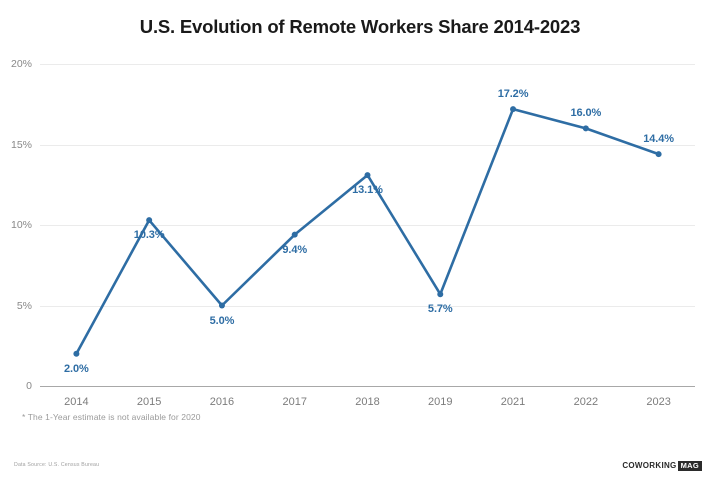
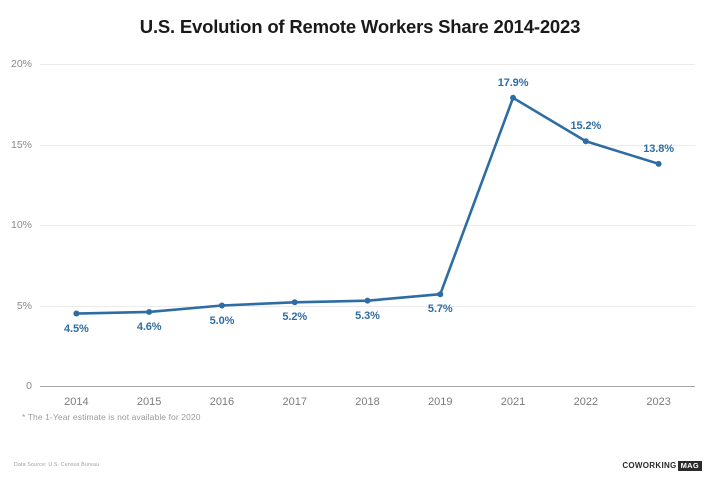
2014: 2.0% -> 4.5%
2015: 10.3% -> 4.6%
2017: 9.4% -> 5.2%
2018: 13.1% -> 5.3%
2021: 17.2% -> 17.9%
2022: 16.0% -> 15.2%
2023: 14.4% -> 13.8%
